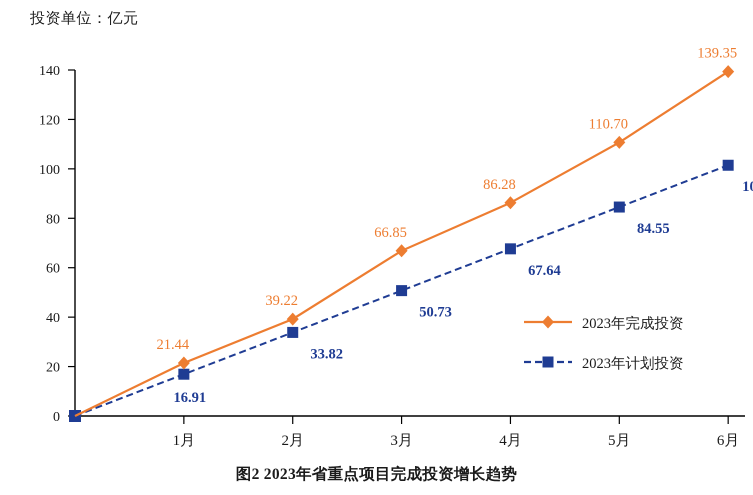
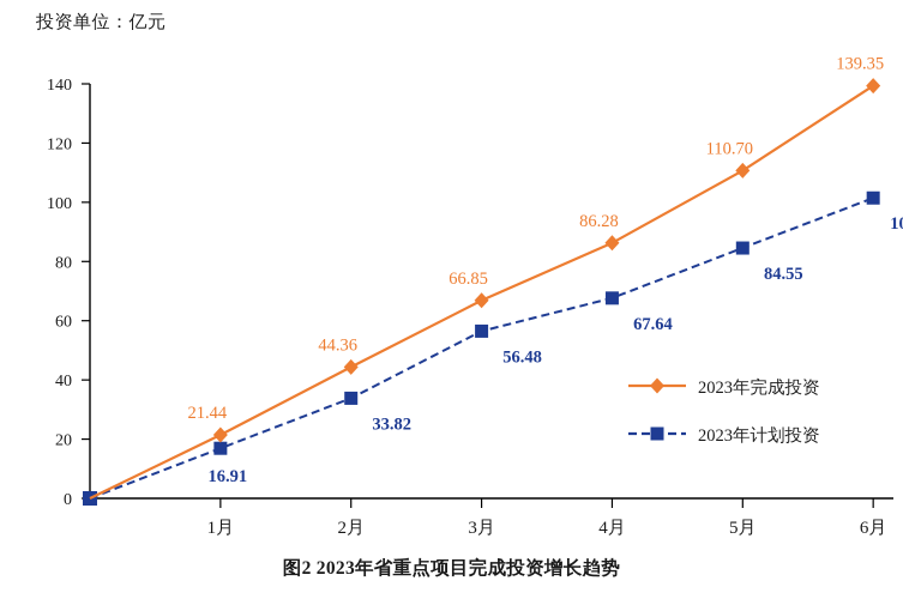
2023年完成投资/2月: 39.22 -> 44.36
2023年计划投资/3月: 50.73 -> 56.48
